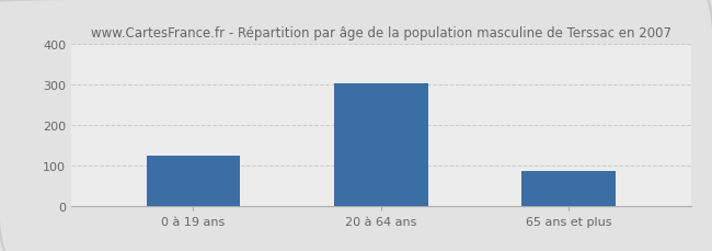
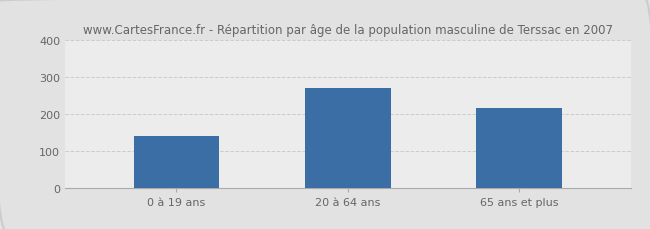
0 à 19 ans: 125 -> 140
20 à 64 ans: 302 -> 270
65 ans et plus: 85 -> 215
